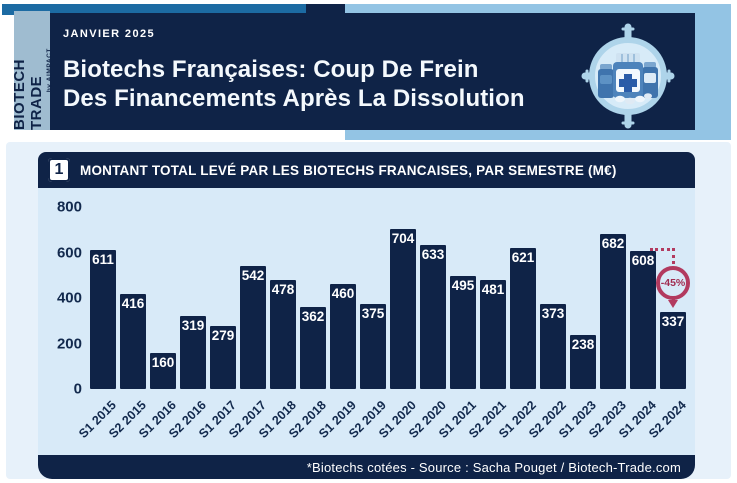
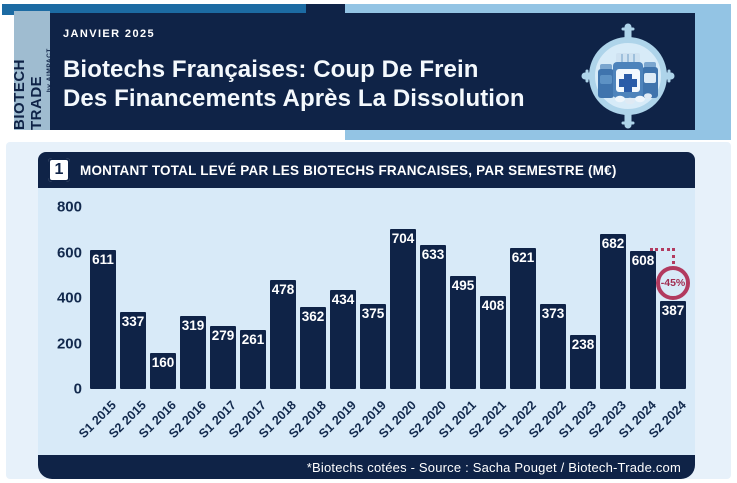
S2 2015: 416 -> 337
S2 2017: 542 -> 261
S1 2019: 460 -> 434
S2 2021: 481 -> 408
S2 2024: 337 -> 387
